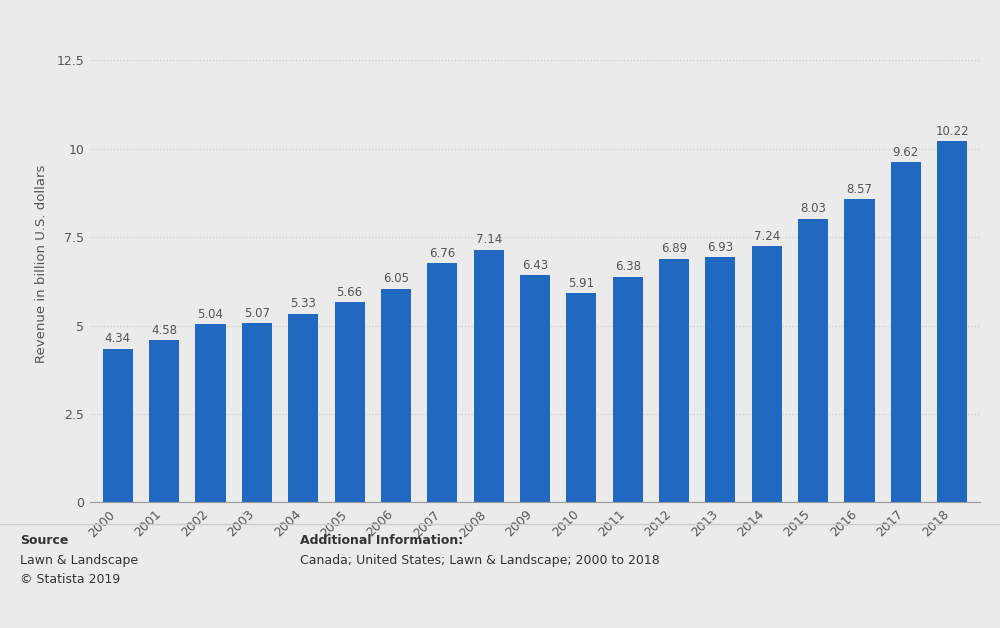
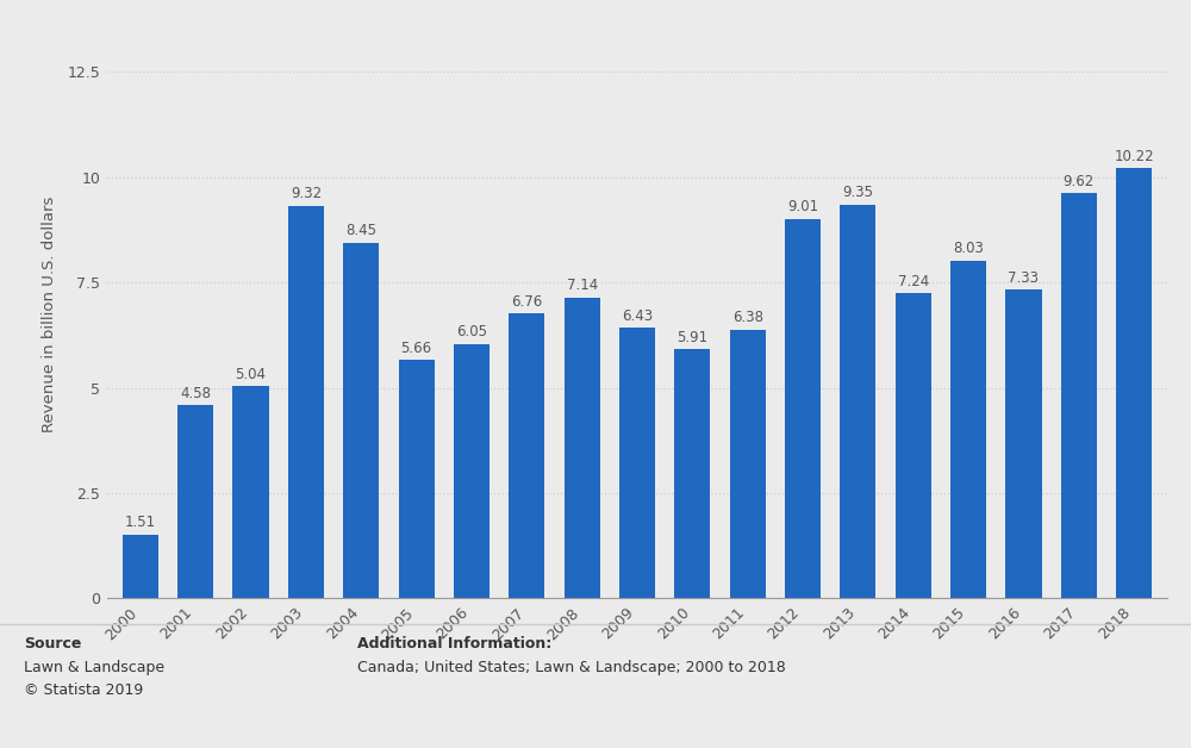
2000: 4.34 -> 1.51
2003: 5.07 -> 9.32
2004: 5.33 -> 8.45
2012: 6.89 -> 9.01
2013: 6.93 -> 9.35
2016: 8.57 -> 7.33
